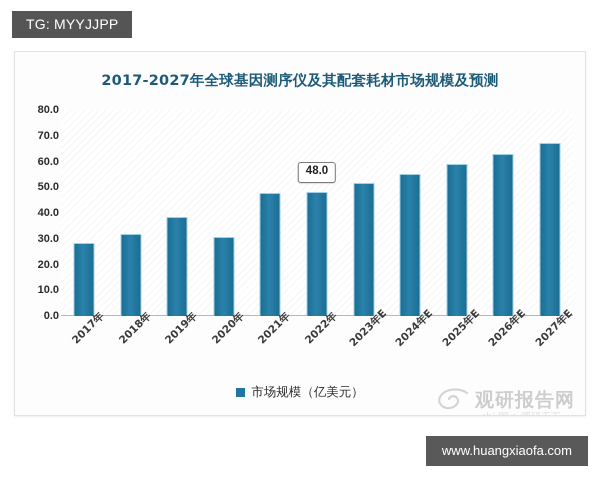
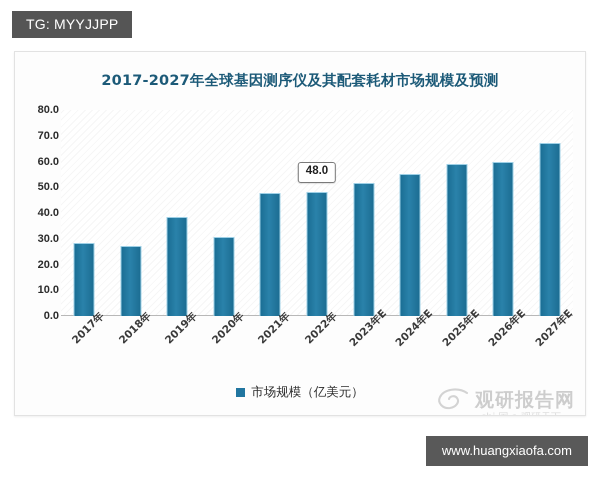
2018年: 32 -> 27
2026年E: 63 -> 60
